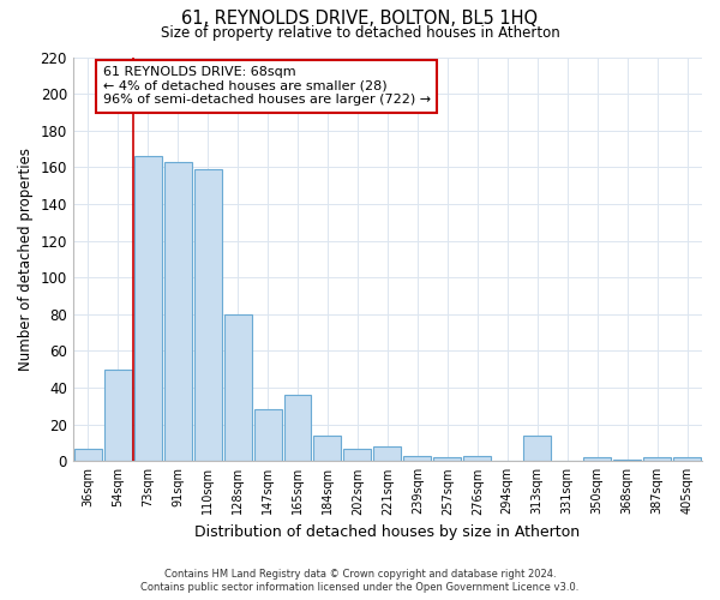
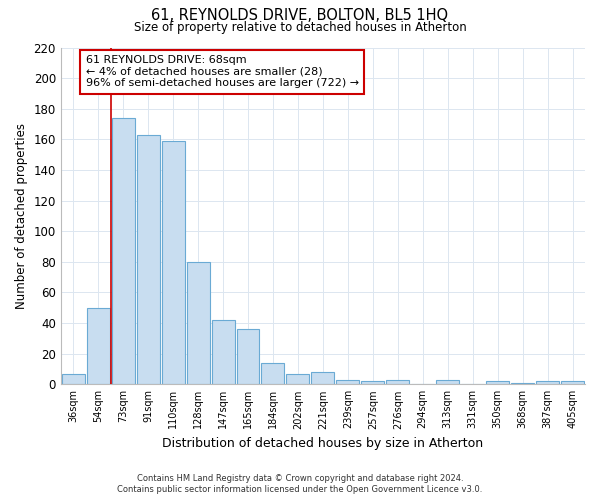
73sqm: 166 -> 174
147sqm: 28 -> 42
313sqm: 14 -> 3
